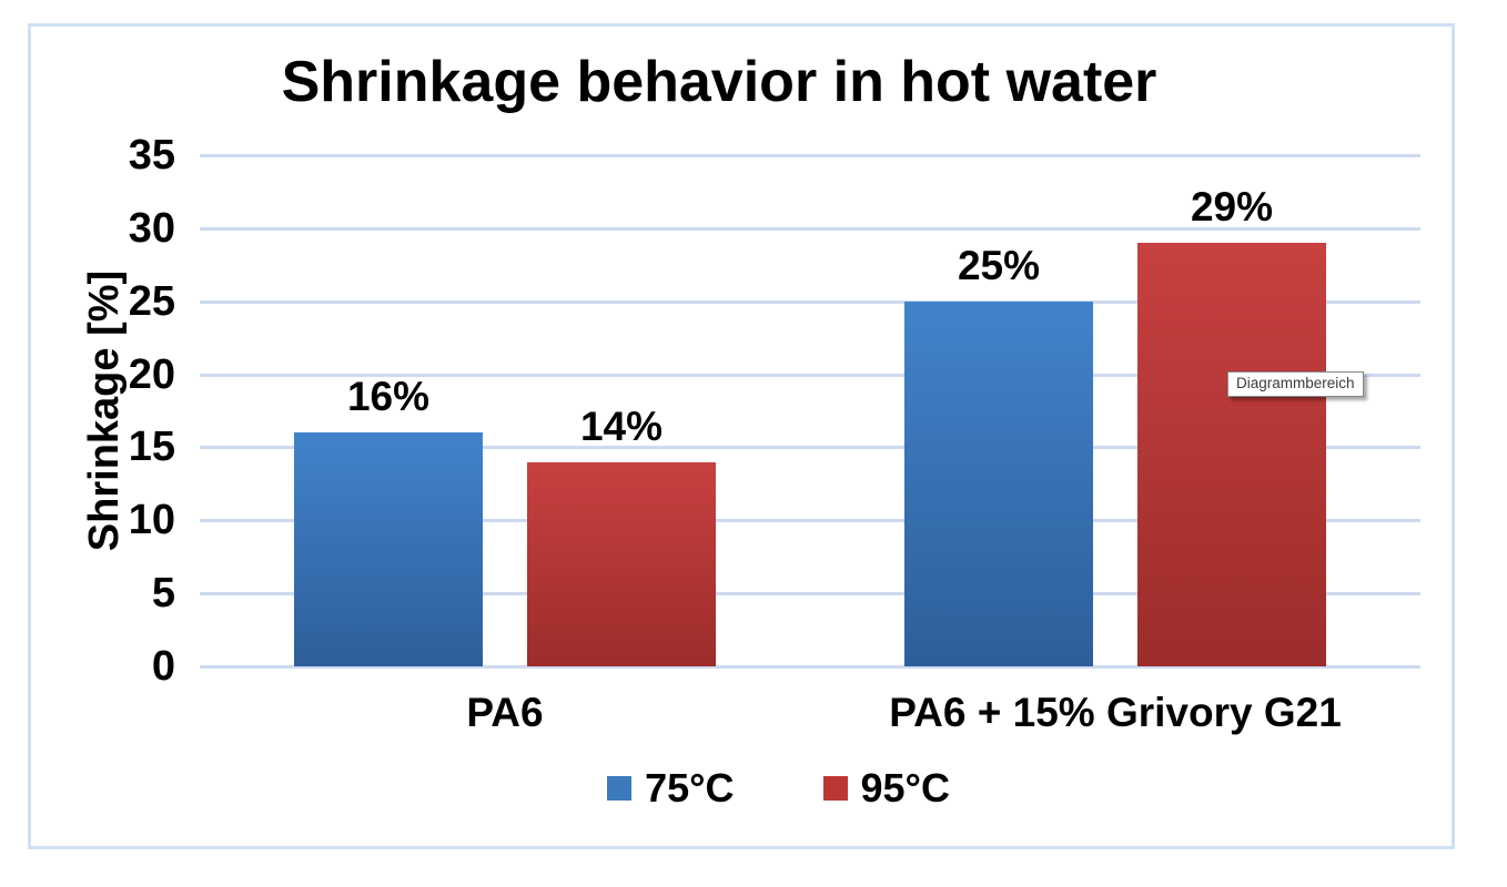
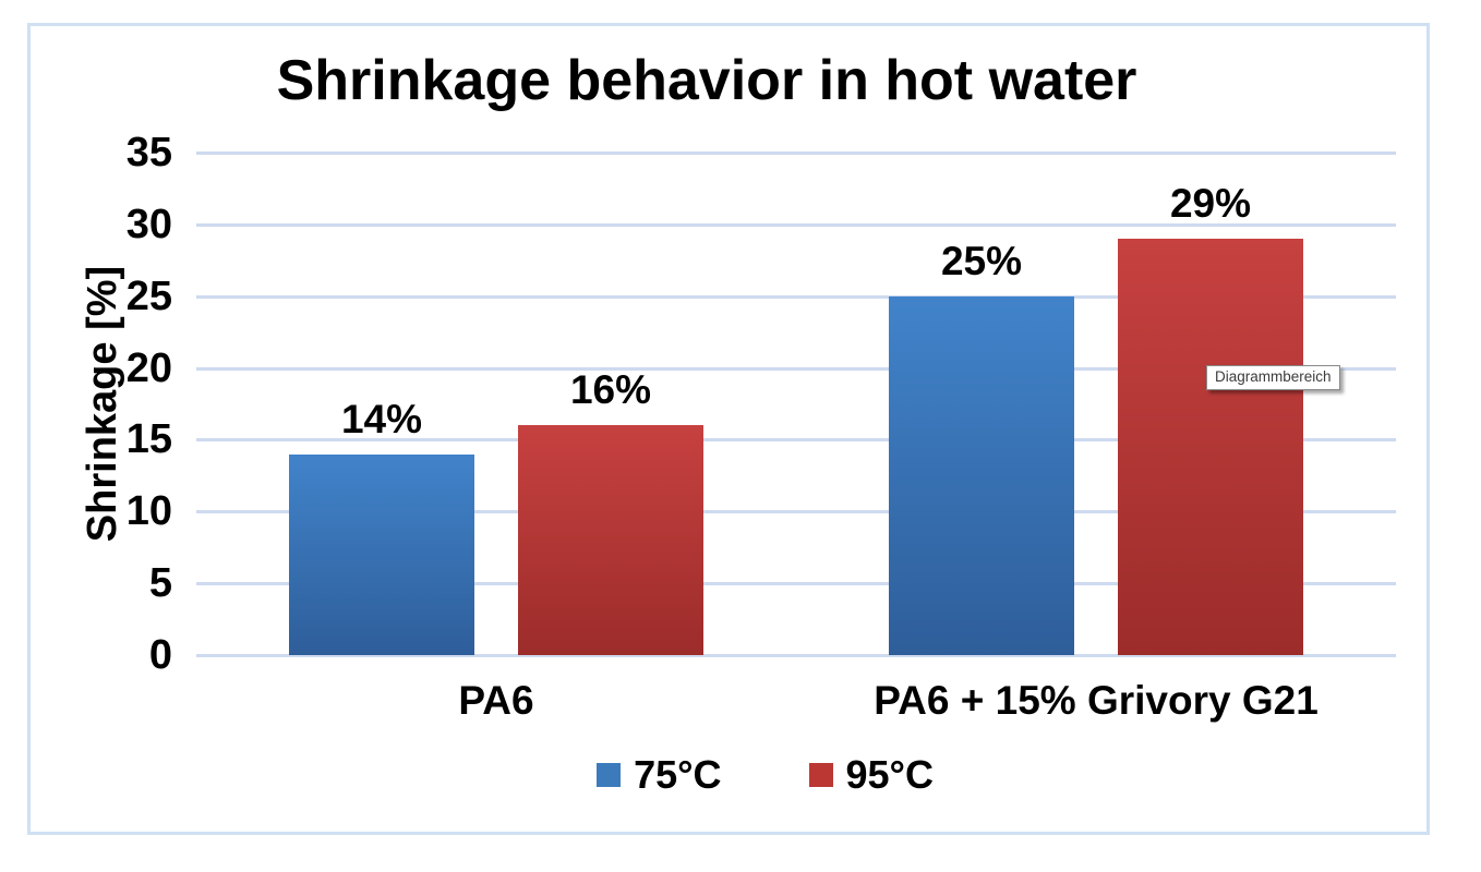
75°C/PA6: 16% -> 14%
95°C/PA6: 14% -> 16%
